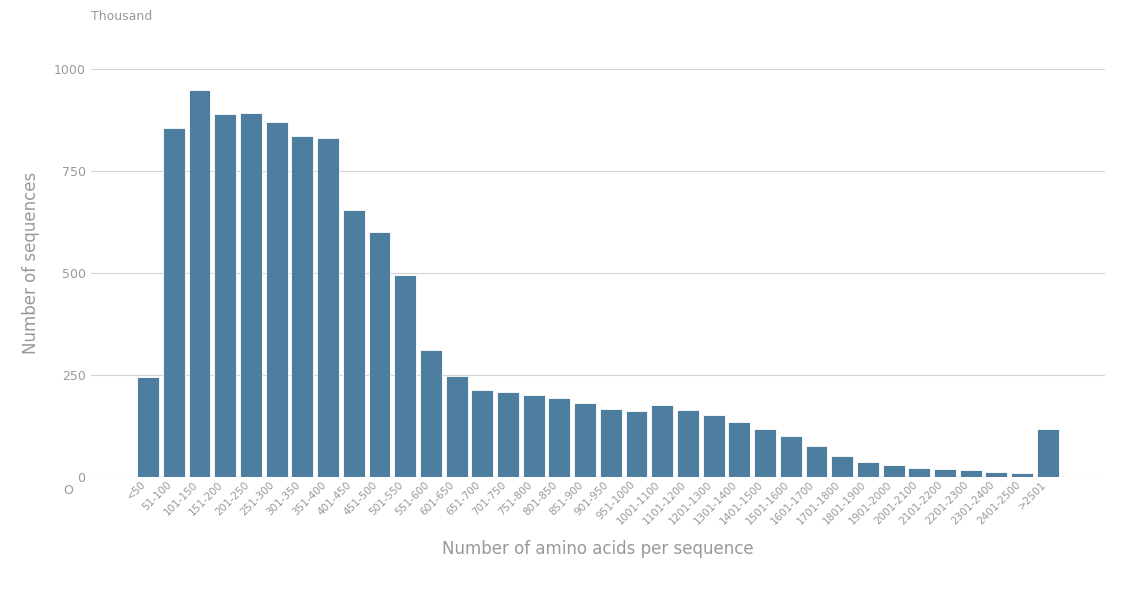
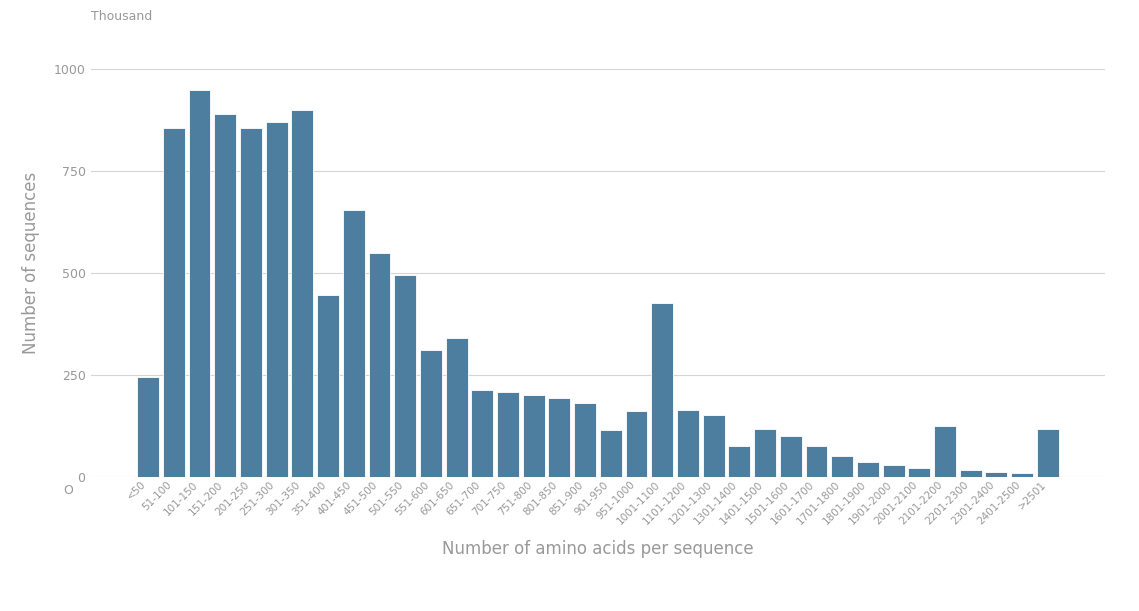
201-250: 893 -> 855
301-350: 835 -> 900
351-400: 830 -> 445
451-500: 600 -> 550
601-650: 248 -> 340
901-950: 167 -> 115
1001-1100: 175 -> 425
1301-1400: 135 -> 75
2101-2200: 18 -> 125
